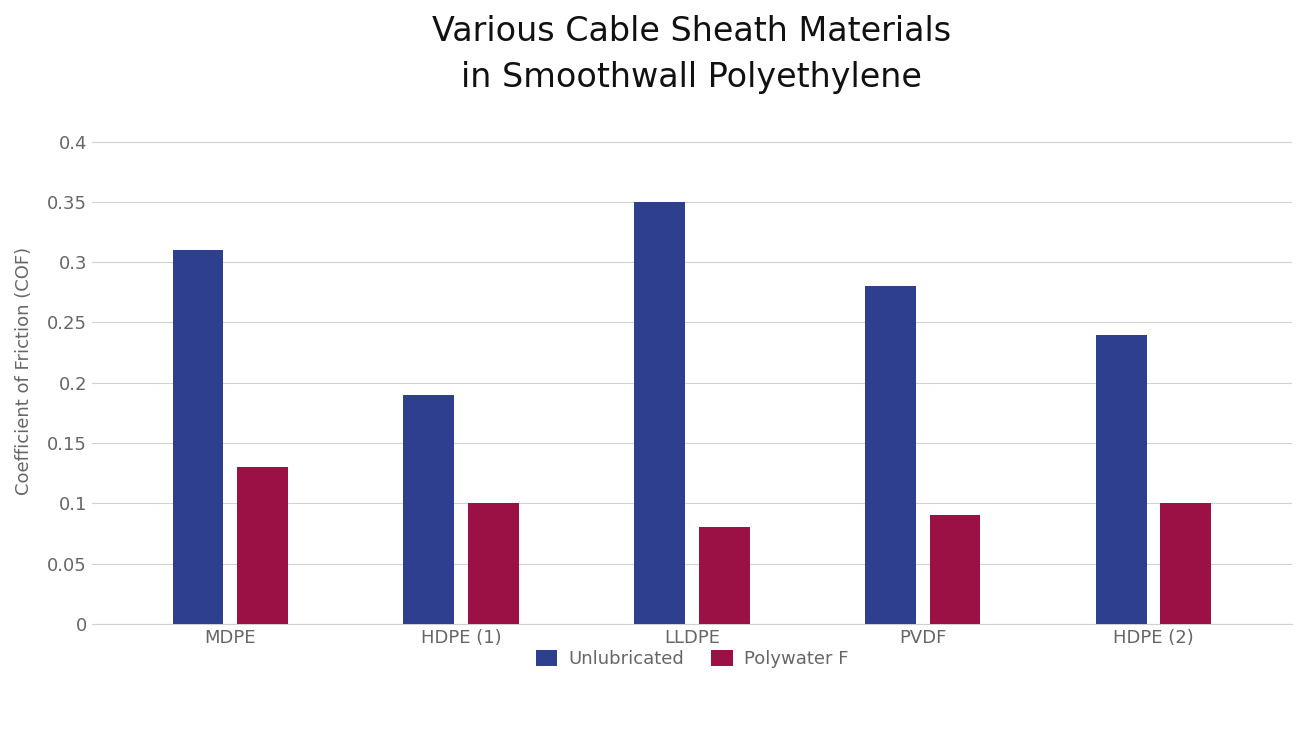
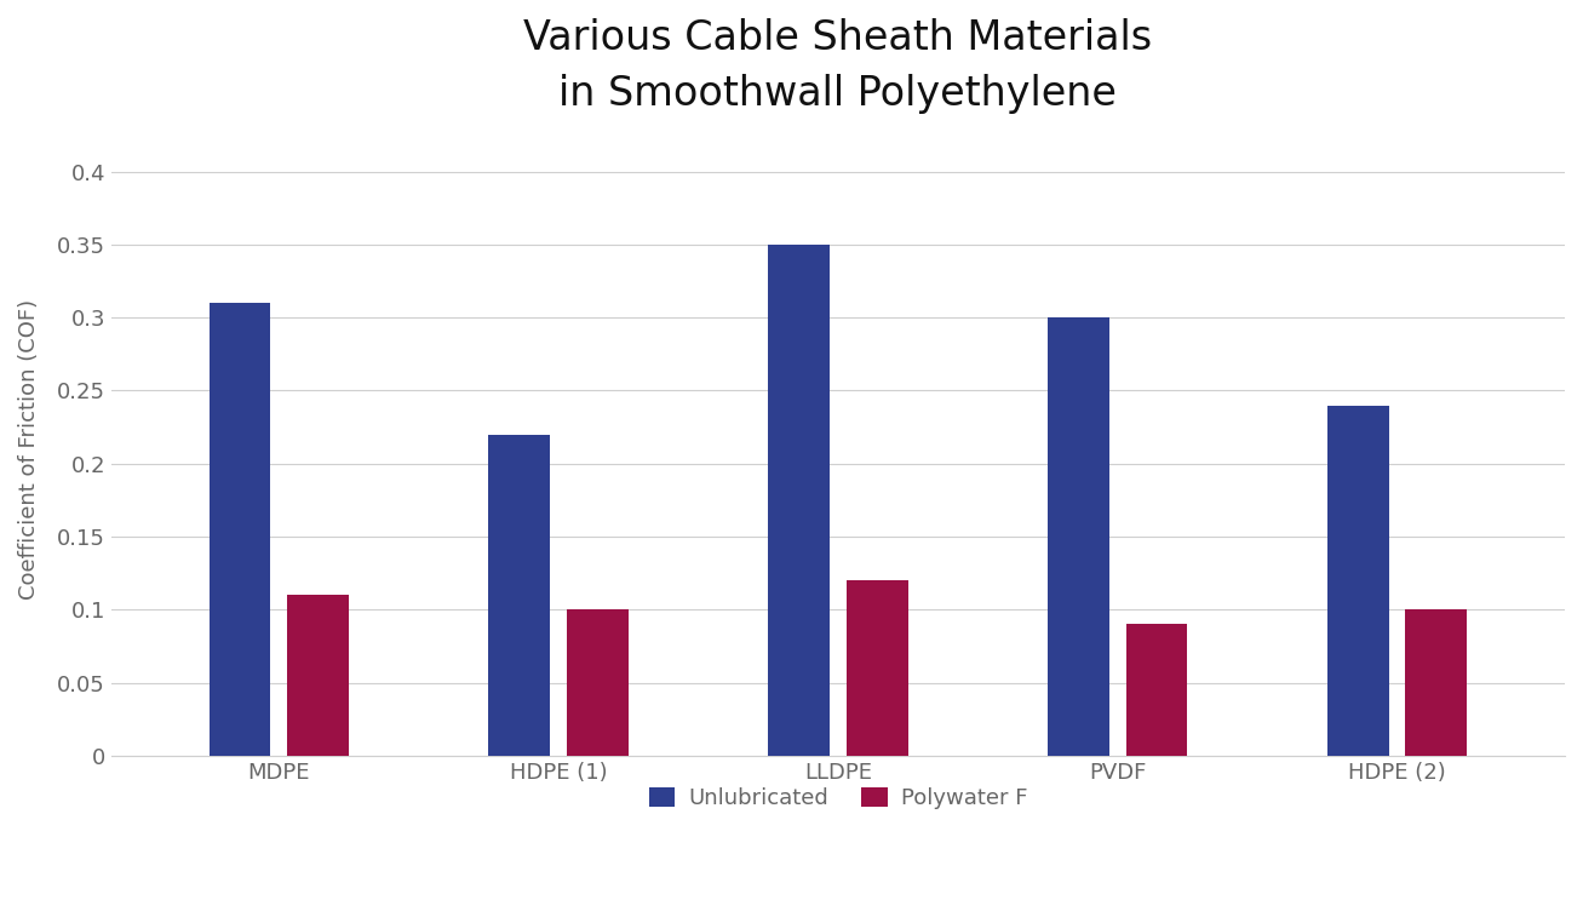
Polywater F/MDPE: 0.13 -> 0.11
Unlubricated/HDPE (1): 0.19 -> 0.22
Polywater F/LLDPE: 0.08 -> 0.12
Unlubricated/PVDF: 0.28 -> 0.30
